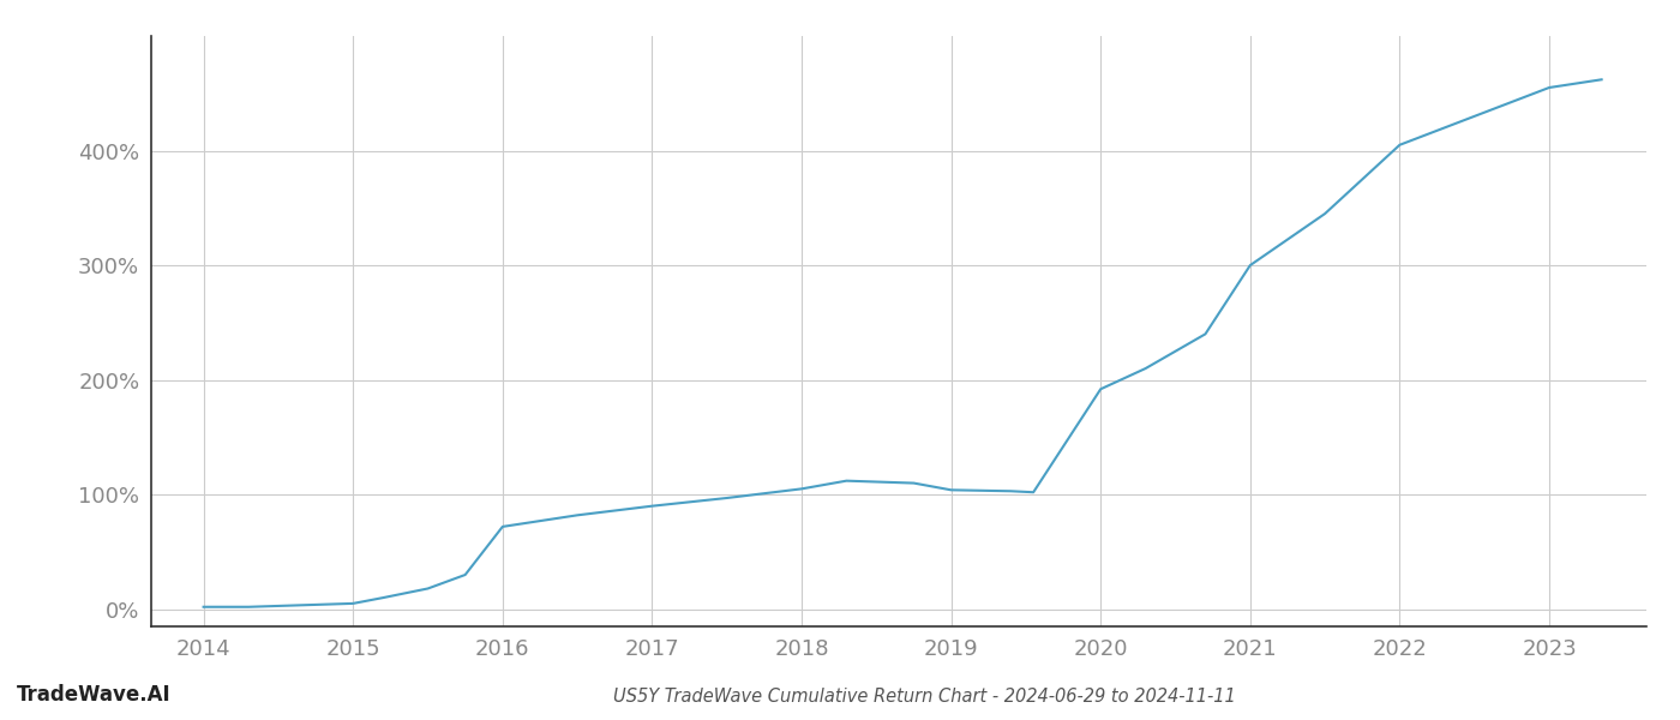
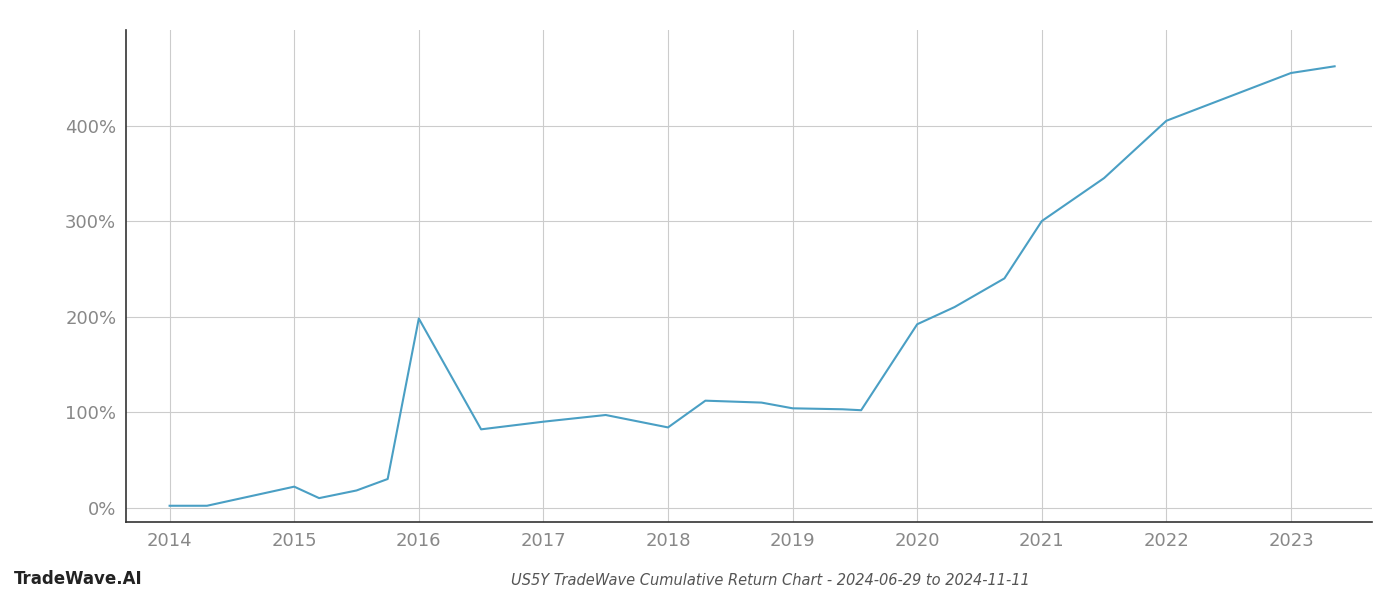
2015: 5% -> 22%
2016: 72% -> 198%
2018: 105% -> 84%
